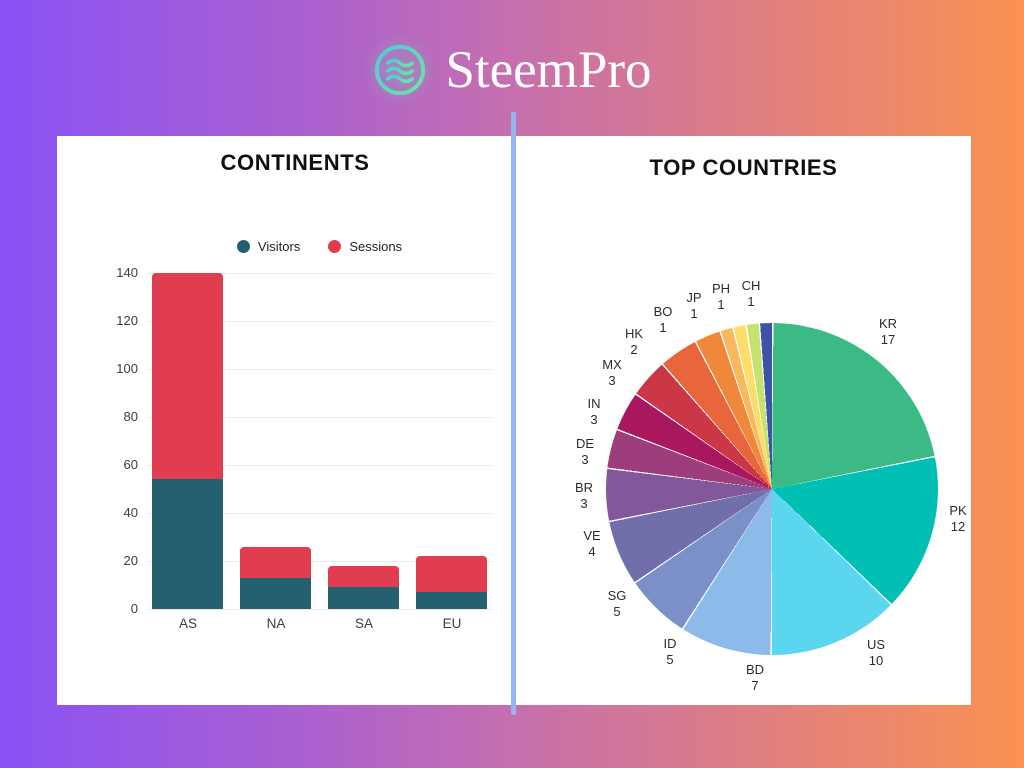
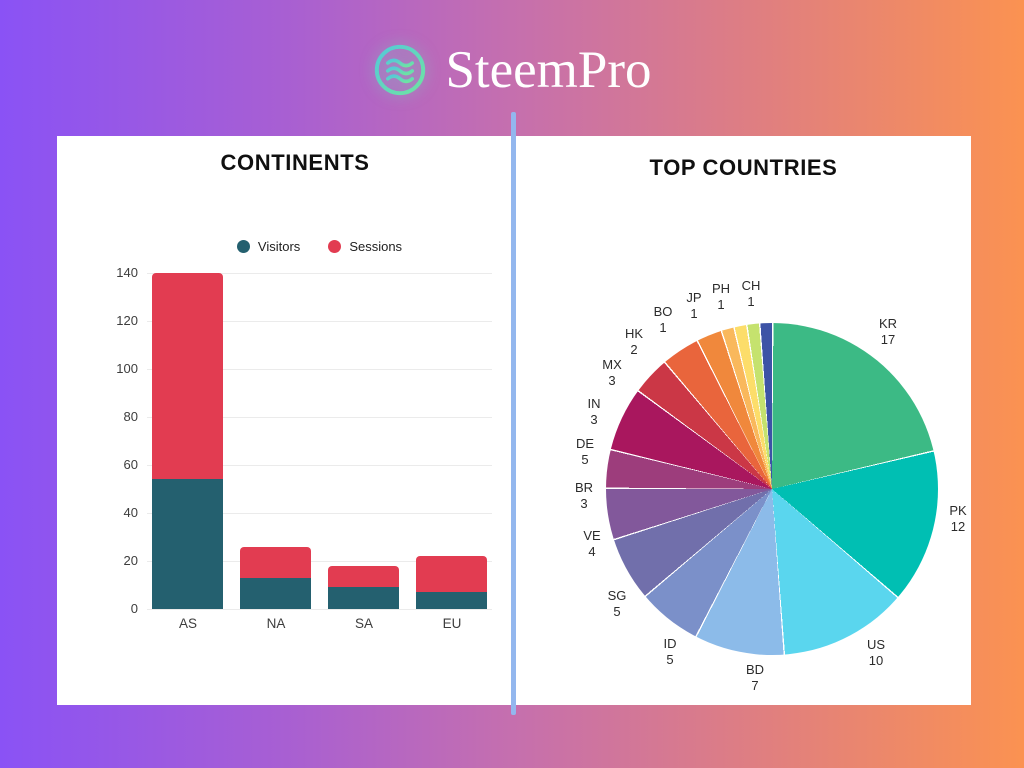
TOP COUNTRIES/DE: 3 -> 5
